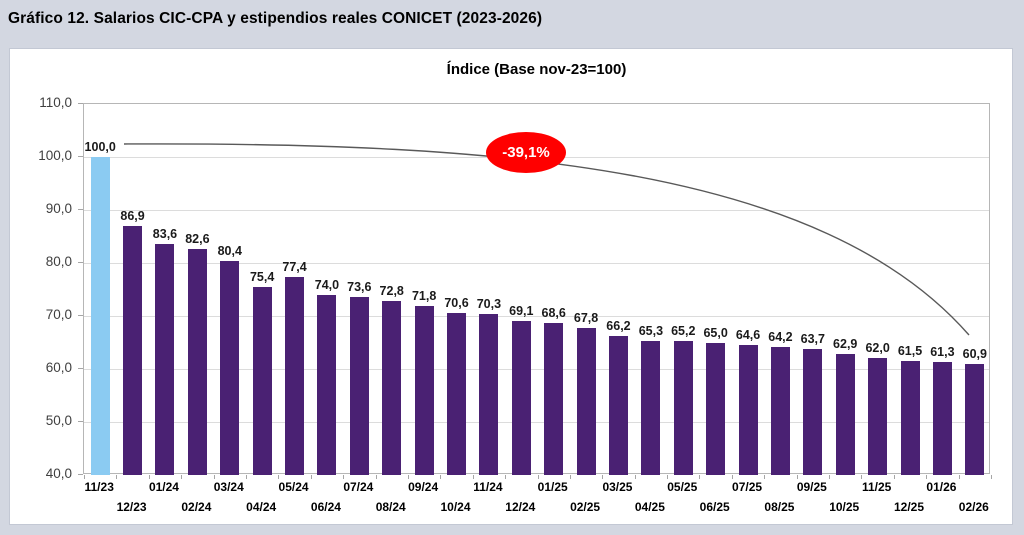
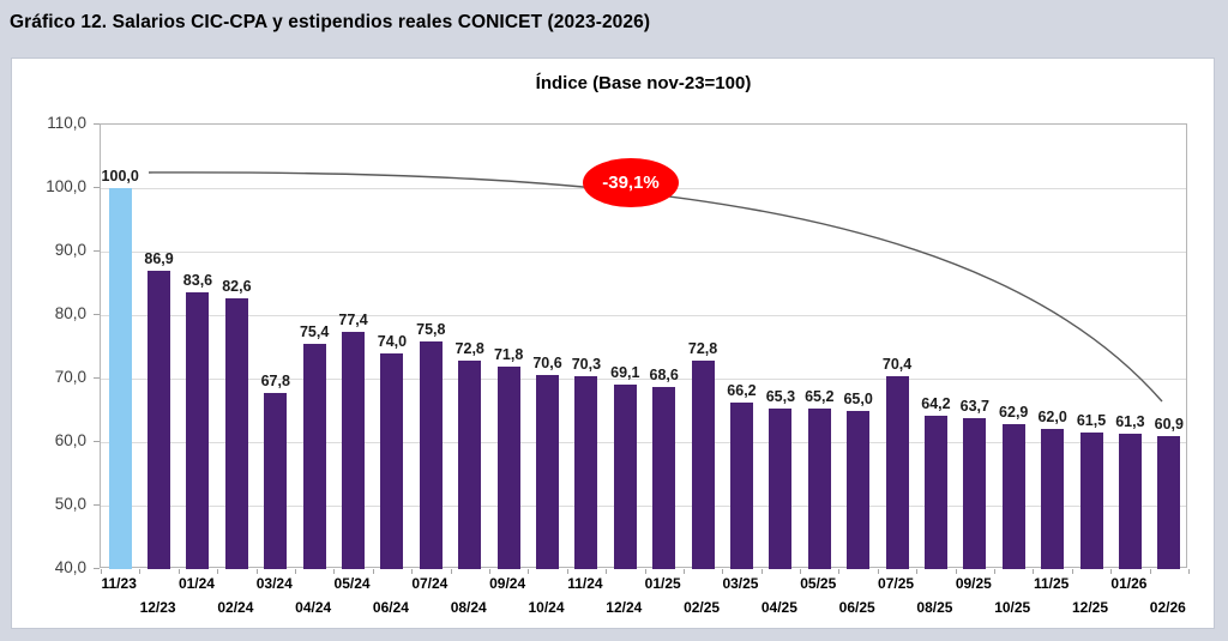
03/24: 80,4 -> 67,8
07/24: 73,6 -> 75,8
02/25: 67,8 -> 72,8
07/25: 64,6 -> 70,4
